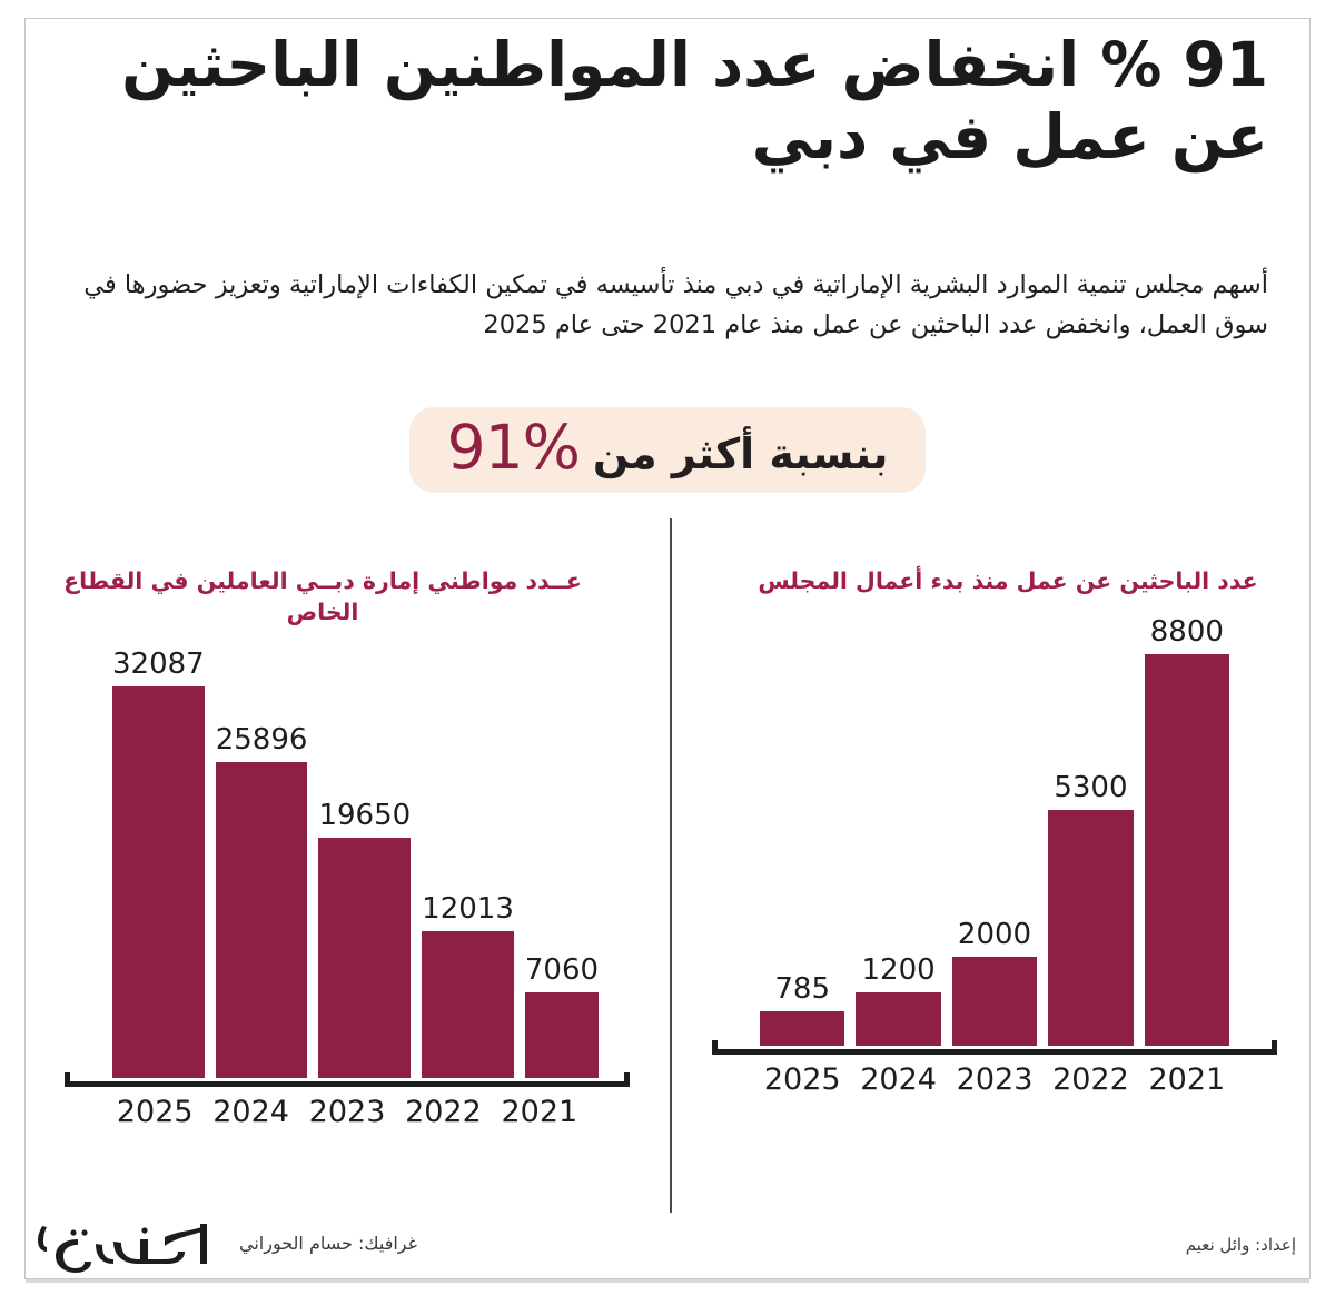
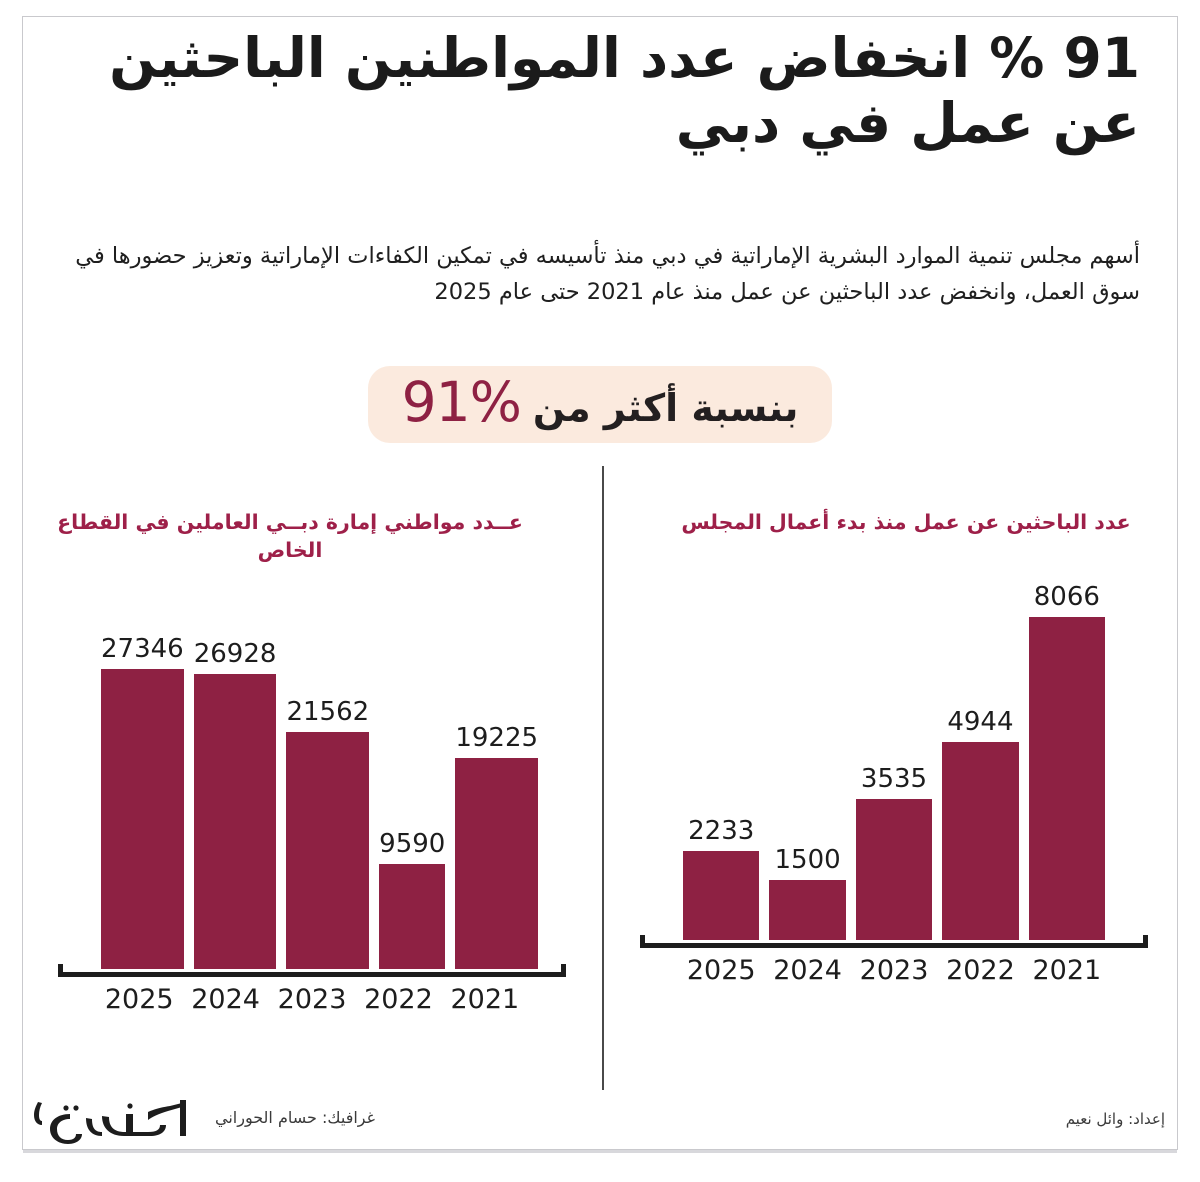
عــدد مواطني إمارة دبــي العاملين في القطاع الخاص/2025: 32087 -> 27346
عــدد مواطني إمارة دبــي العاملين في القطاع الخاص/2024: 25896 -> 26928
عــدد مواطني إمارة دبــي العاملين في القطاع الخاص/2023: 19650 -> 21562
عــدد مواطني إمارة دبــي العاملين في القطاع الخاص/2022: 12013 -> 9590
عــدد مواطني إمارة دبــي العاملين في القطاع الخاص/2021: 7060 -> 19225
عدد الباحثين عن عمل منذ بدء أعمال المجلس/2025: 785 -> 2233
عدد الباحثين عن عمل منذ بدء أعمال المجلس/2024: 1200 -> 1500
عدد الباحثين عن عمل منذ بدء أعمال المجلس/2023: 2000 -> 3535
عدد الباحثين عن عمل منذ بدء أعمال المجلس/2022: 5300 -> 4944
عدد الباحثين عن عمل منذ بدء أعمال المجلس/2021: 8800 -> 8066
